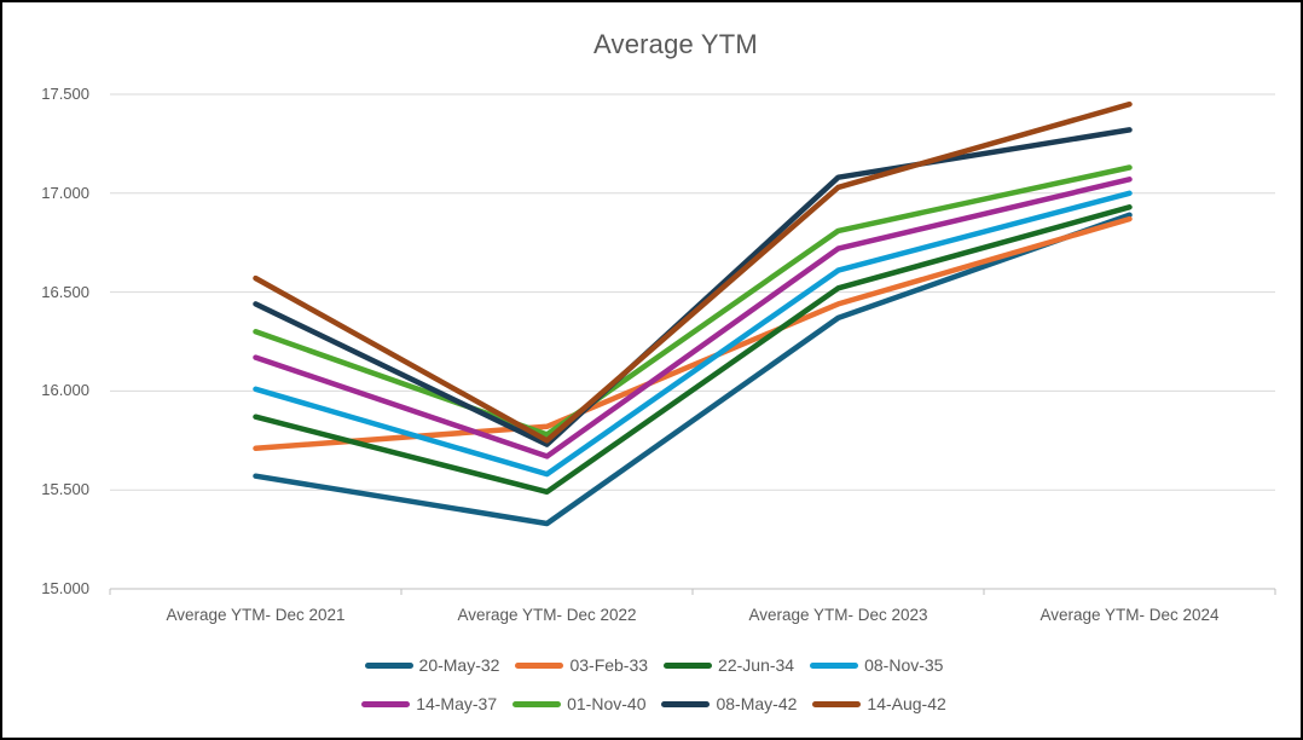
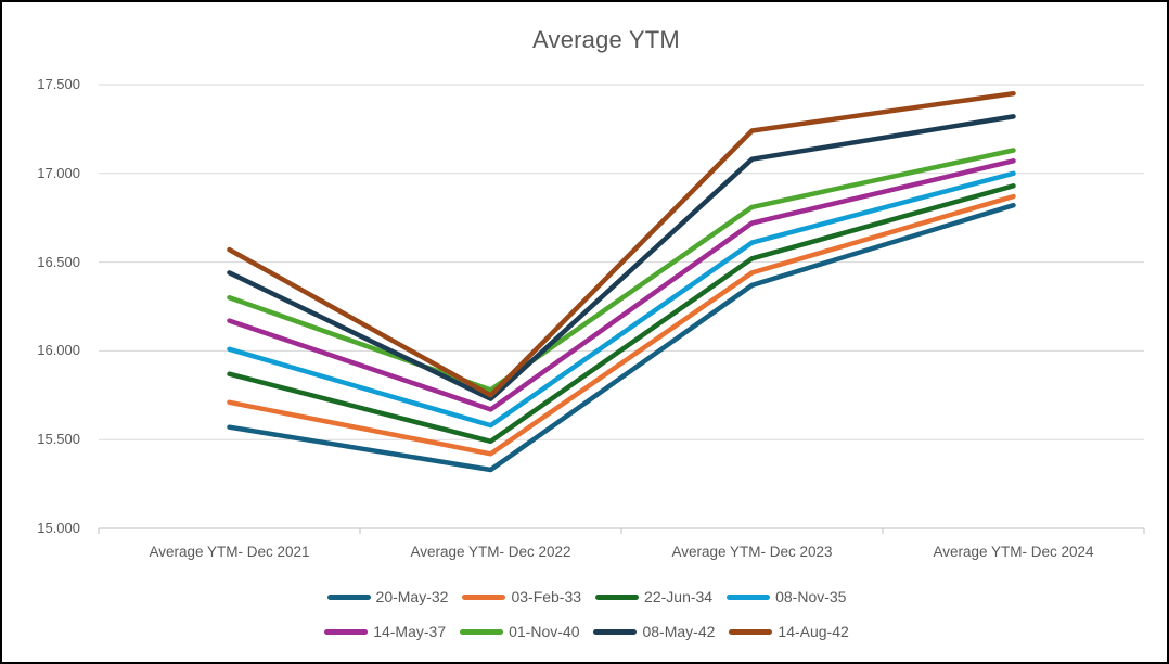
03-Feb-33/Average YTM- Dec 2022: 15.82 -> 15.42
14-Aug-42/Average YTM- Dec 2023: 17.03 -> 17.24
20-May-32/Average YTM- Dec 2024: 16.89 -> 16.82
